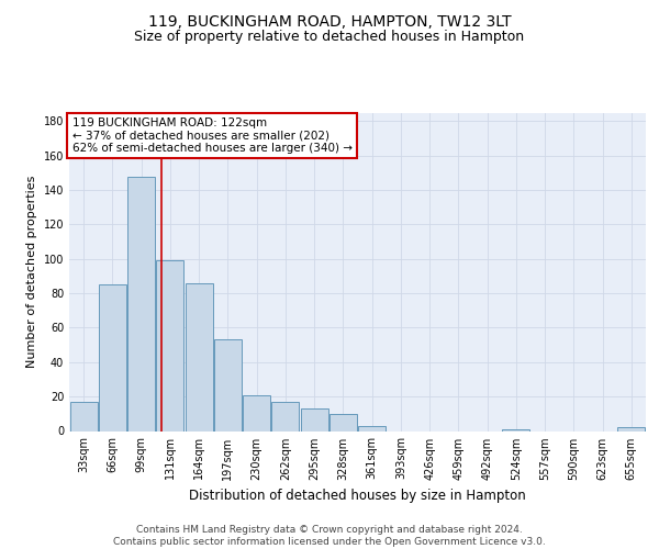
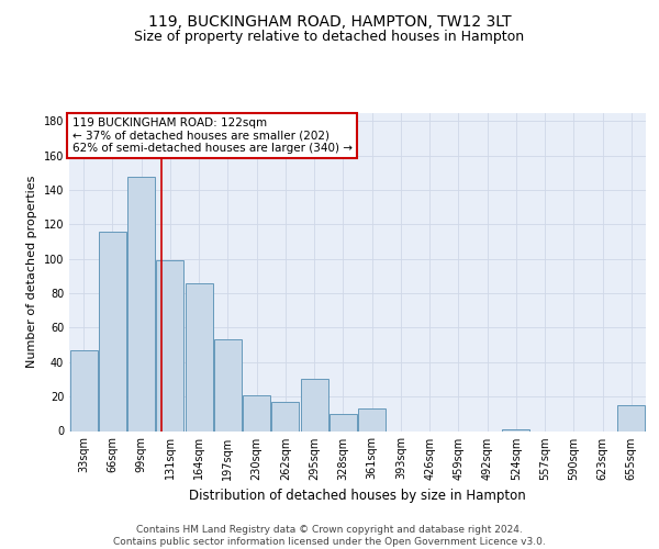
33sqm: 17 -> 47
66sqm: 85 -> 116
295sqm: 13 -> 30
361sqm: 3 -> 13
655sqm: 2 -> 15
